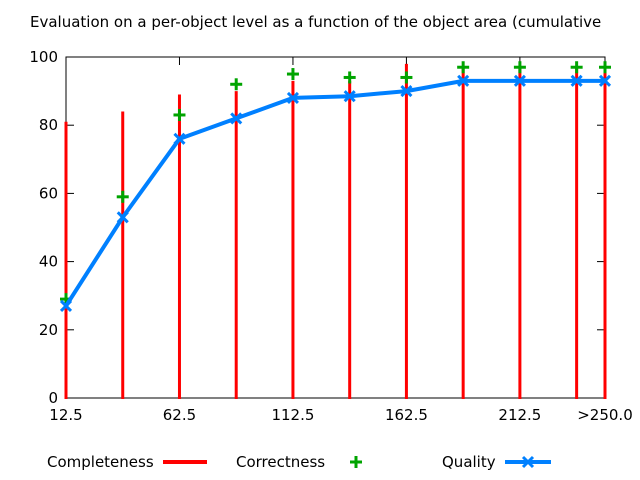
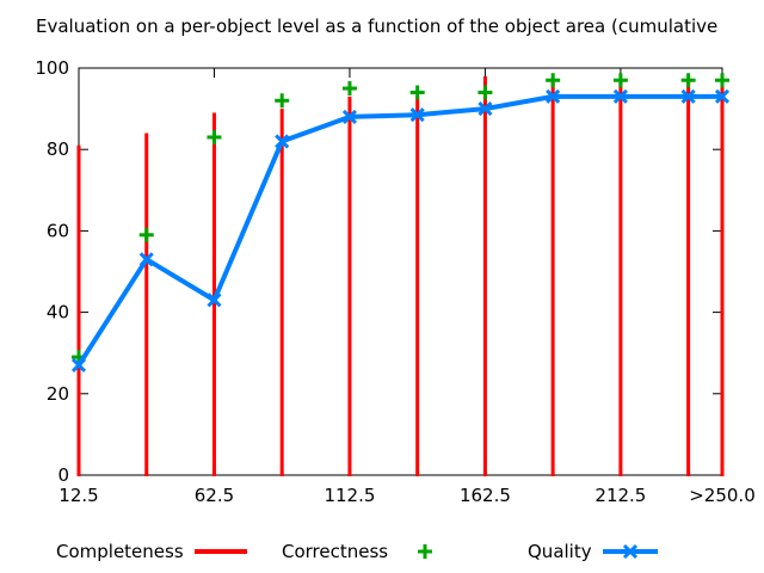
Quality/62.5: 76 -> 43
